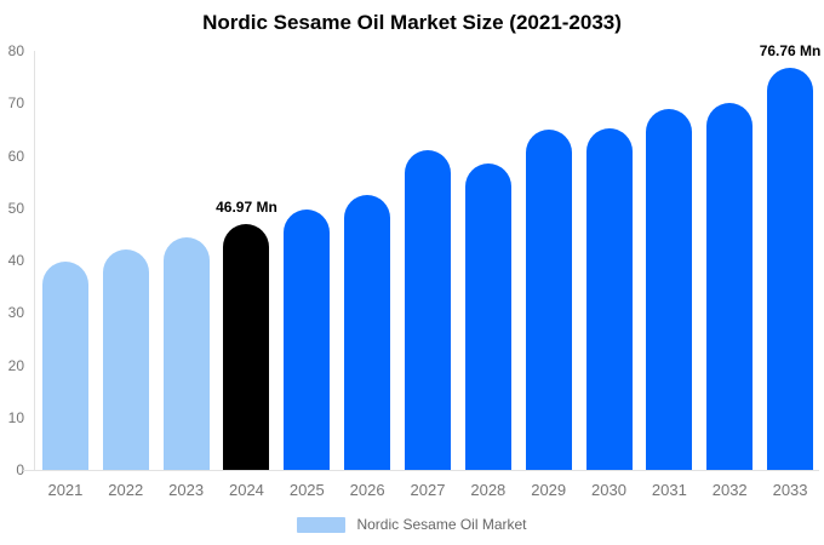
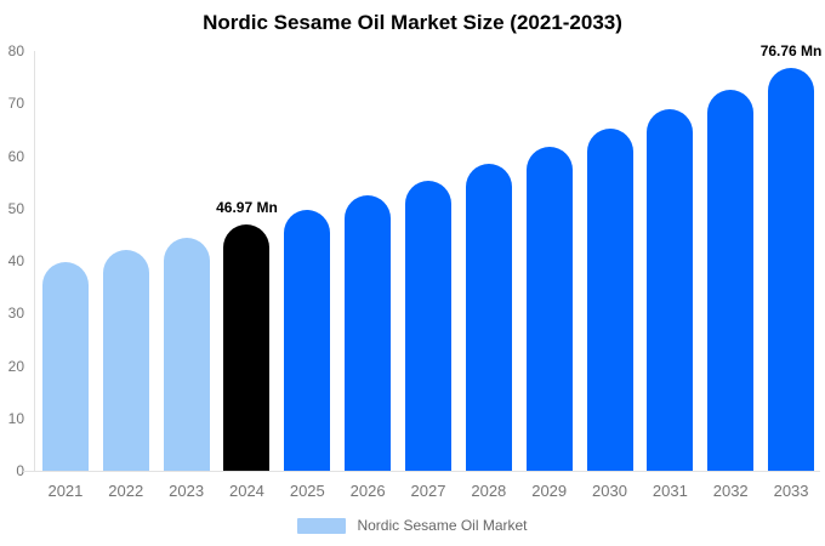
2027: 61 -> 55
2029: 65 -> 62
2032: 70 -> 73
